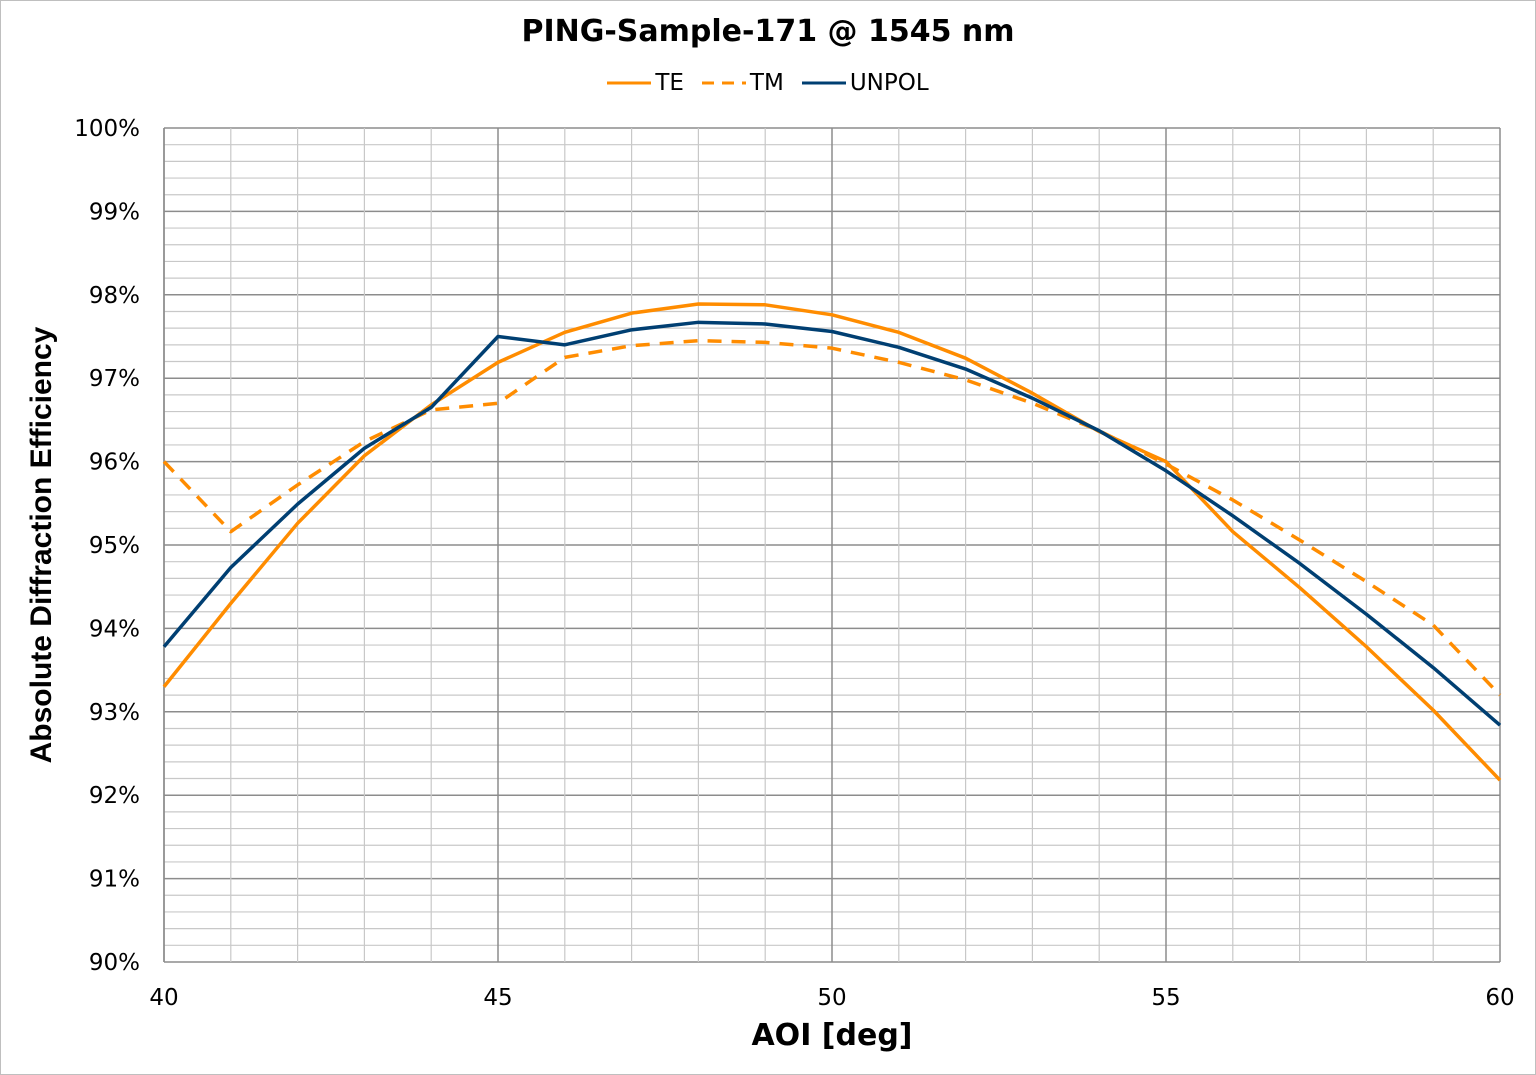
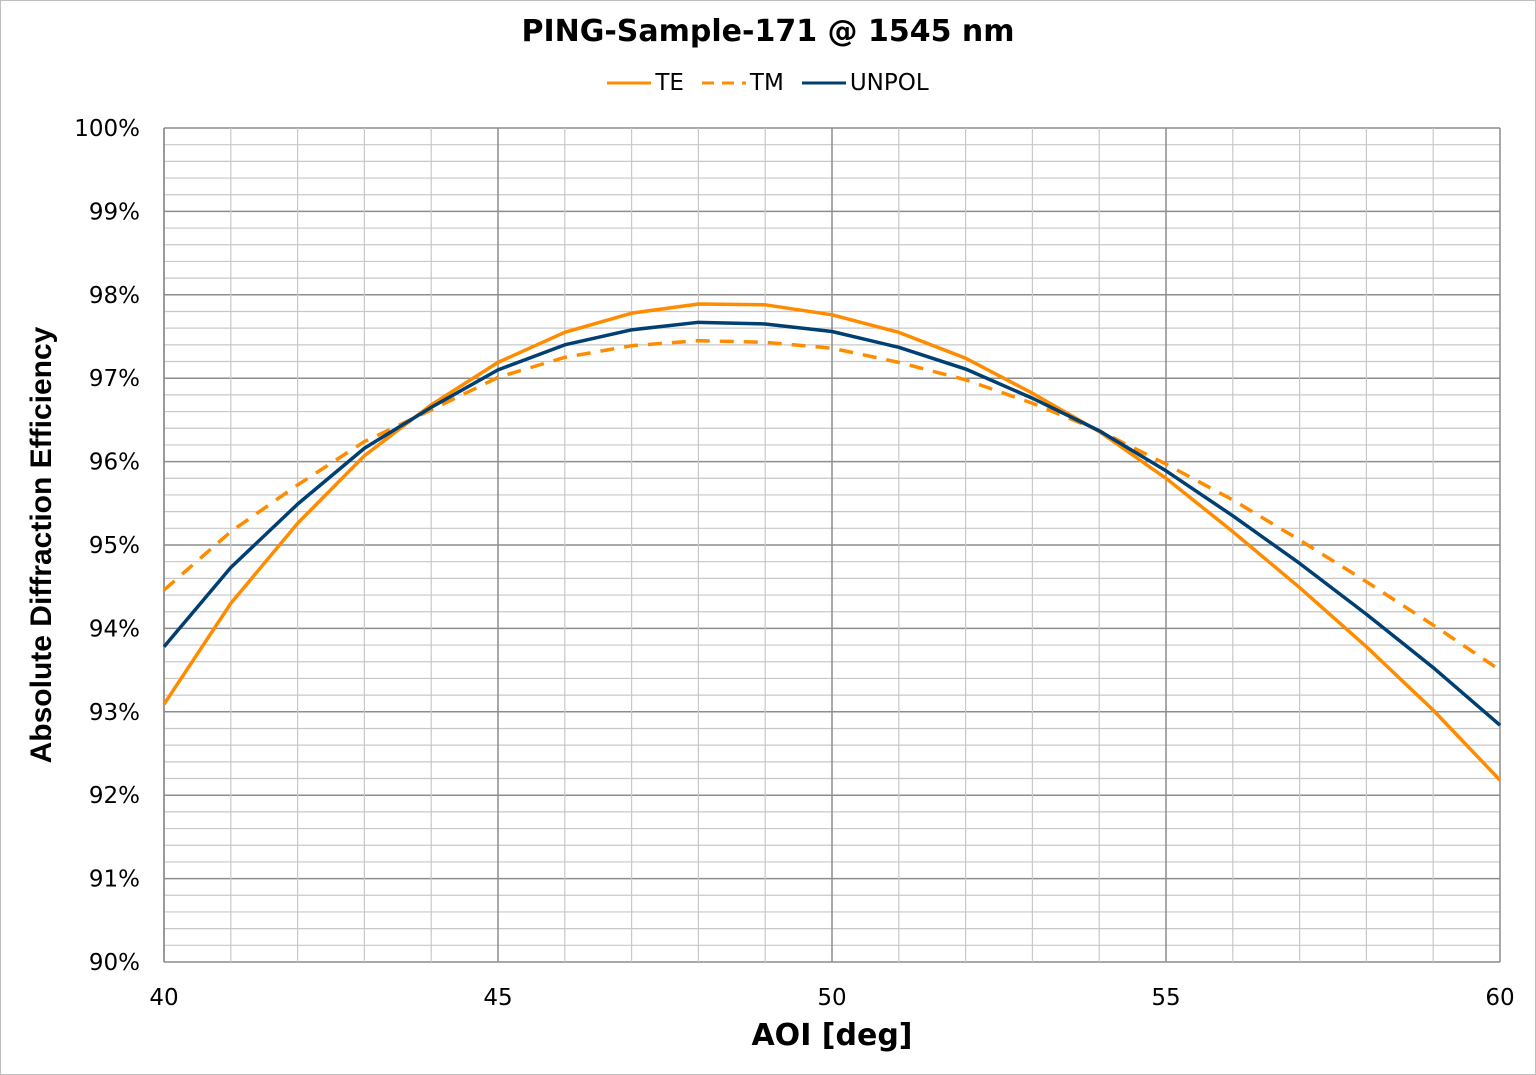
TE/40: 93.3% -> 93.1%
TM/40: 96.0% -> 94.5%
TM/45: 96.7% -> 97.0%
UNPOL/45: 97.5% -> 97.1%
TE/55: 96.0% -> 95.8%
TM/60: 93.2% -> 93.5%
